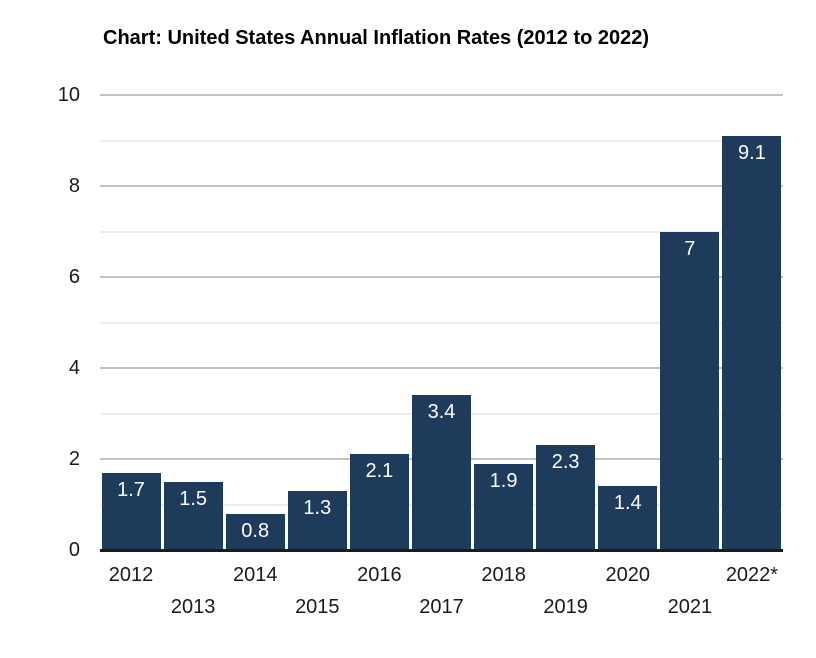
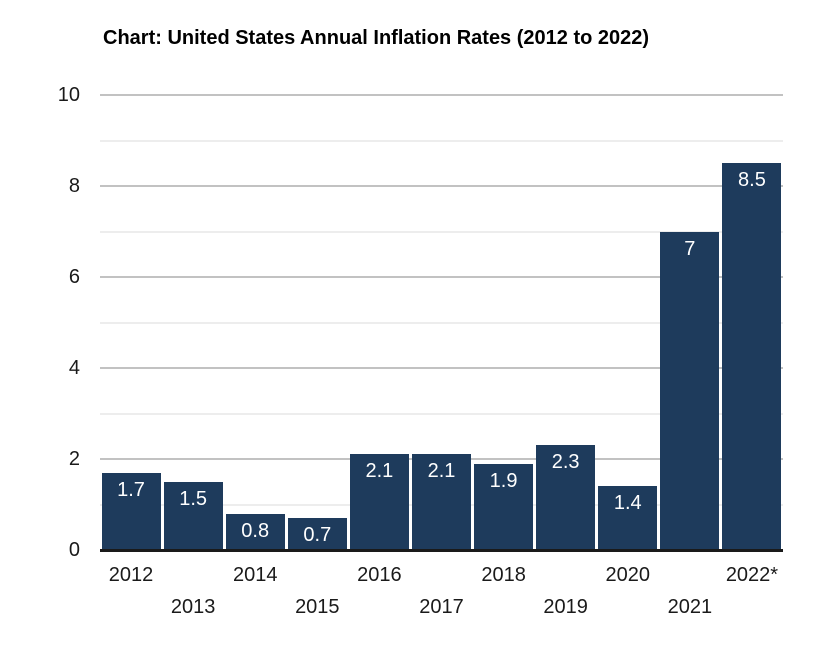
2015: 1.3 -> 0.7
2017: 3.4 -> 2.1
2022*: 9.1 -> 8.5
